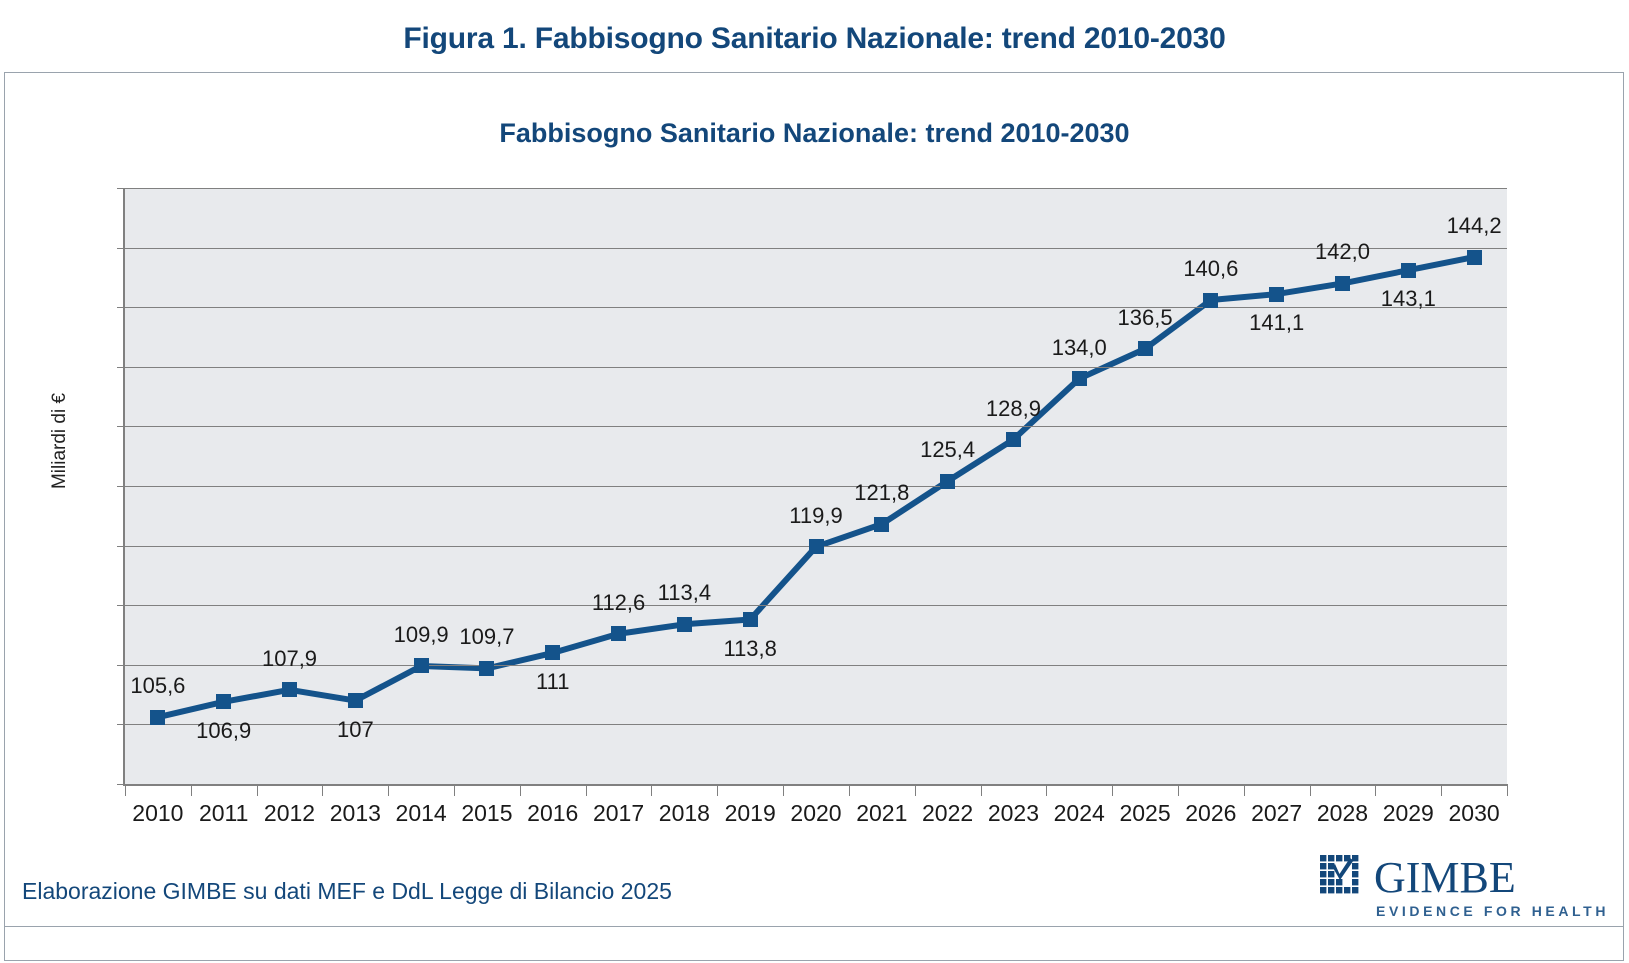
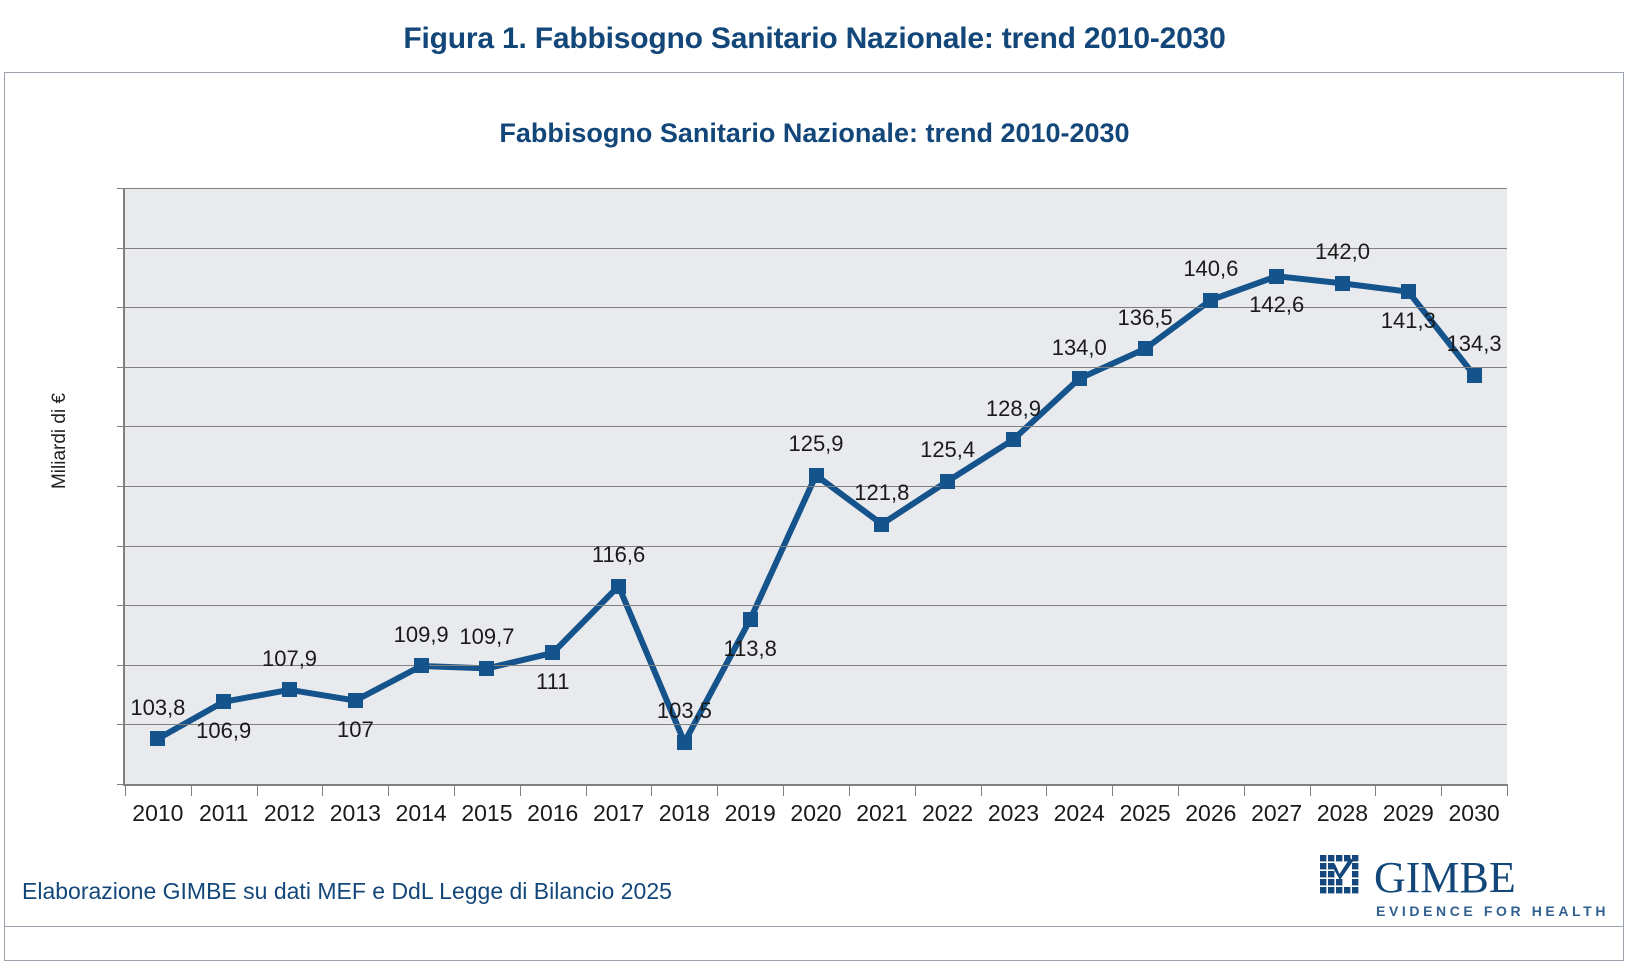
2010: 105,6 -> 103,8
2017: 112,6 -> 116,6
2018: 113,4 -> 103,5
2020: 119,9 -> 125,9
2027: 141,1 -> 142,6
2029: 143,1 -> 141,3
2030: 144,2 -> 134,3
